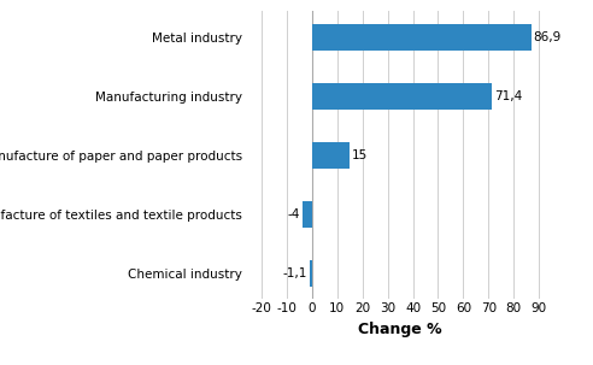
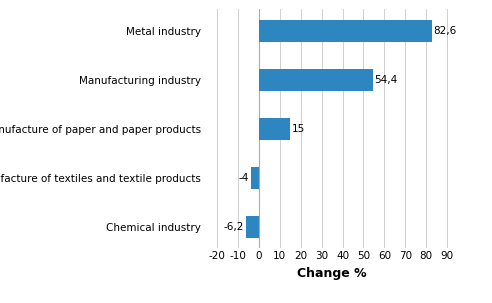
Metal industry: 86,9 -> 82,6
Manufacturing industry: 71,4 -> 54,4
Chemical industry: -1,1 -> -6,2
